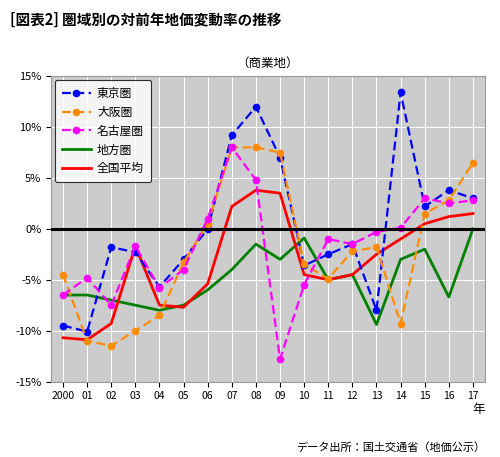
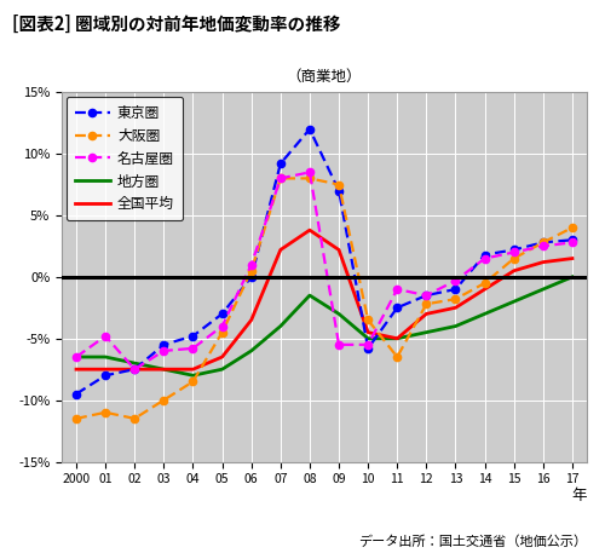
大阪圏/2000: -4.5% -> -11.5%
全国平均/2000: -10.7% -> -7.5%
東京圏/01: -10.1% -> -8.0%
全国平均/01: -10.9% -> -7.5%
東京圏/02: -1.8% -> -7.5%
全国平均/02: -9.3% -> -7.5%
東京圏/03: -2.3% -> -5.5%
名古屋圏/03: -1.7% -> -6.0%
全国平均/03: -1.7% -> -7.5%
東京圏/04: -5.7% -> -4.8%
大阪圏/05: -3.3% -> -4.5%
全国平均/05: -7.7% -> -6.5%
全国平均/06: -5.4% -> -3.5%
名古屋圏/08: 4.8% -> 8.5%
名古屋圏/09: -12.8% -> -5.5%
全国平均/09: 3.5% -> 2.2%
東京圏/10: -3.6% -> -5.8%
地方圏/10: -0.9% -> -5.0%
大阪圏/11: -4.9% -> -6.5%
全国平均/12: -4.5% -> -3.0%
東京圏/13: -8.0% -> -1.0%
地方圏/13: -9.4% -> -4.0%
東京圏/14: 13.4% -> 1.8%
大阪圏/14: -9.3% -> -0.5%
名古屋圏/14: 0.1% -> 1.5%
名古屋圏/15: 3.0% -> 2.0%
東京圏/16: 3.8% -> 2.8%
地方圏/16: -6.7% -> -1.0%
大阪圏/17: 6.5% -> 4.0%
